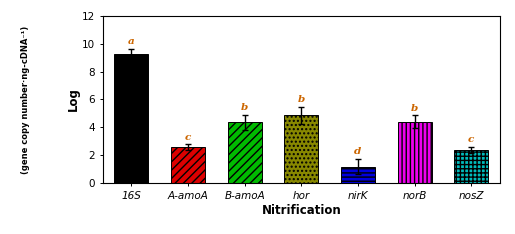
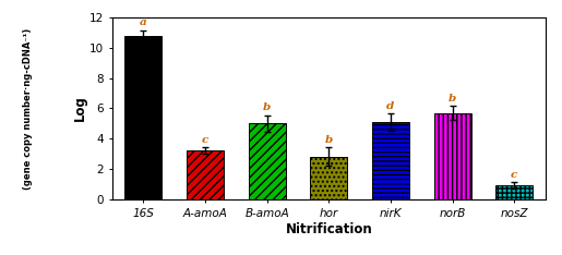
16S: 9.3 -> 10.8
A-amoA: 2.5 -> 3.2
B-amoA: 4.3 -> 5.0
hor: 4.8 -> 2.8
nirK: 1.1 -> 5.1
norB: 4.4 -> 5.7
nosZ: 2.4 -> 0.9
